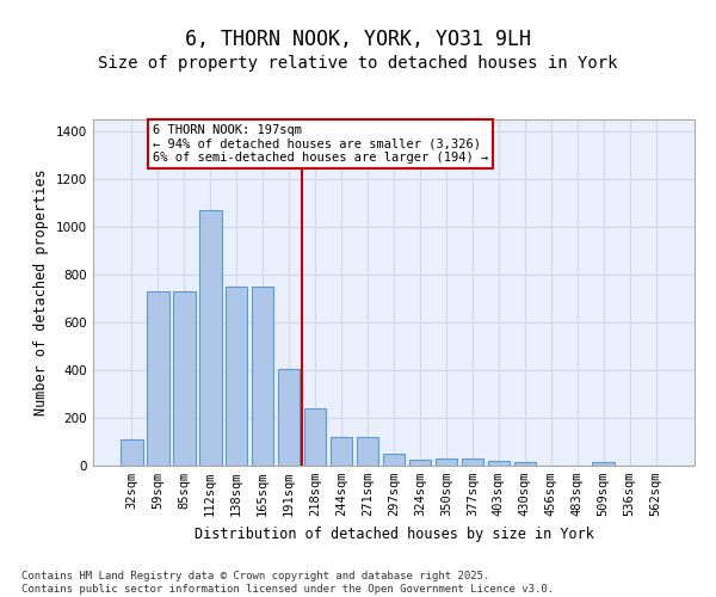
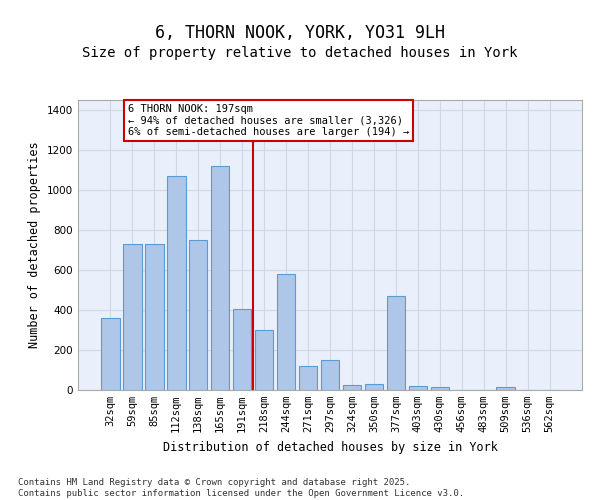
32sqm: 110 -> 360
165sqm: 750 -> 1120
218sqm: 240 -> 300
244sqm: 120 -> 580
297sqm: 50 -> 150
377sqm: 30 -> 470
